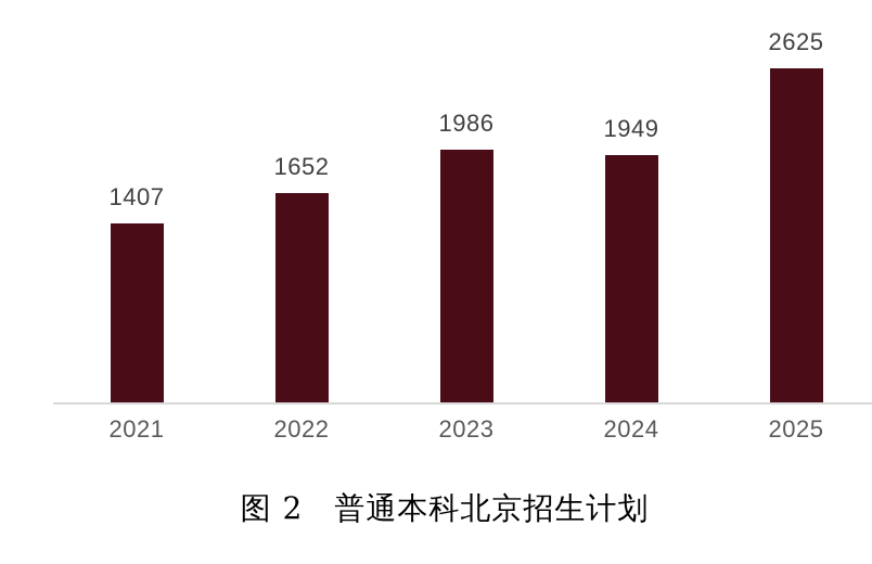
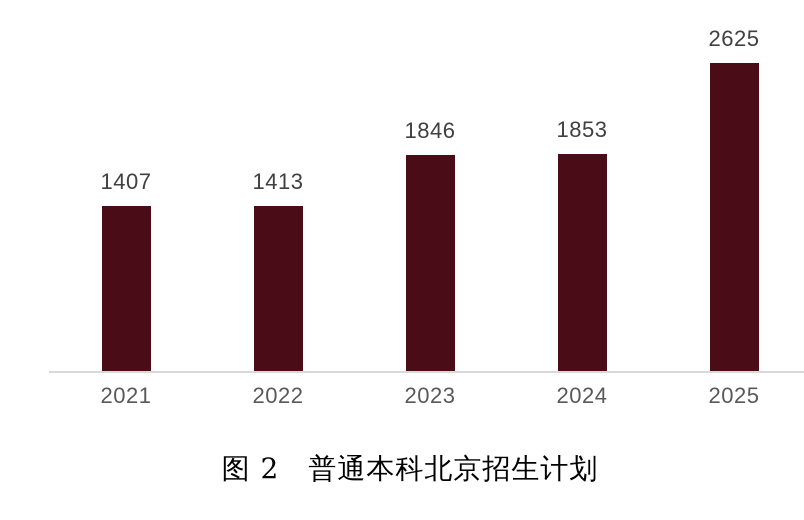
2022: 1652 -> 1413
2023: 1986 -> 1846
2024: 1949 -> 1853
